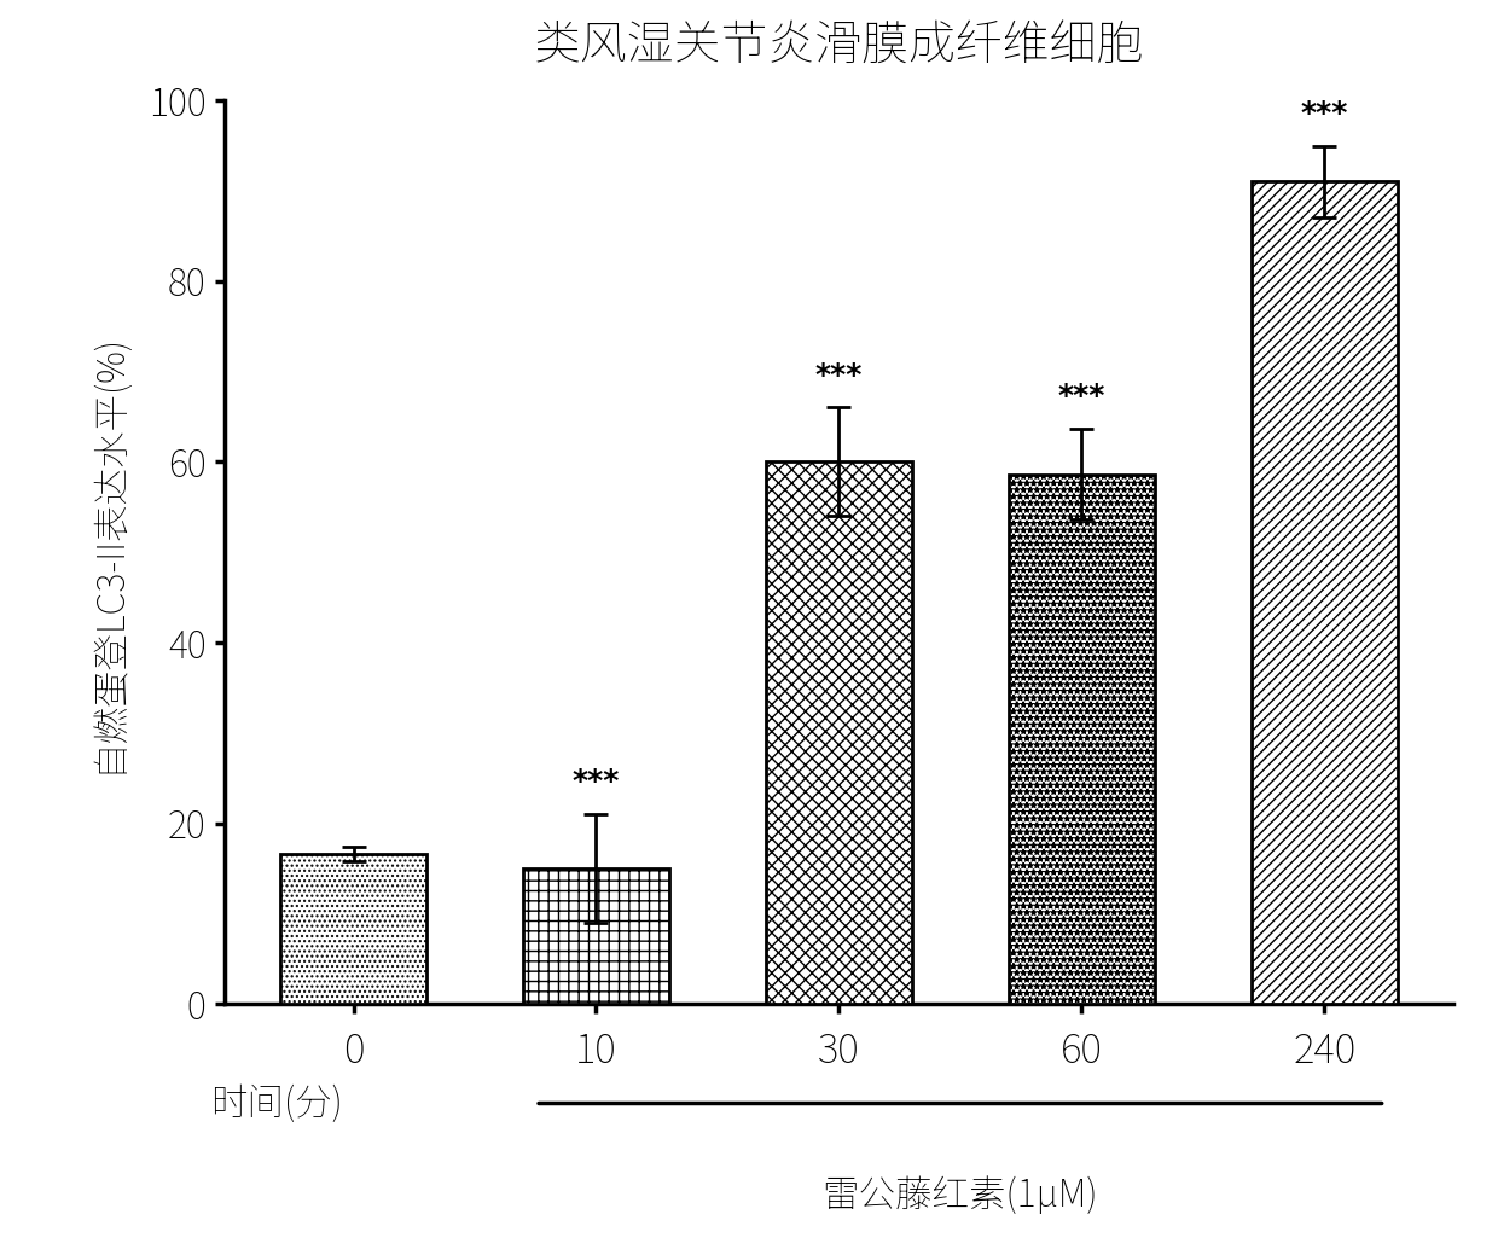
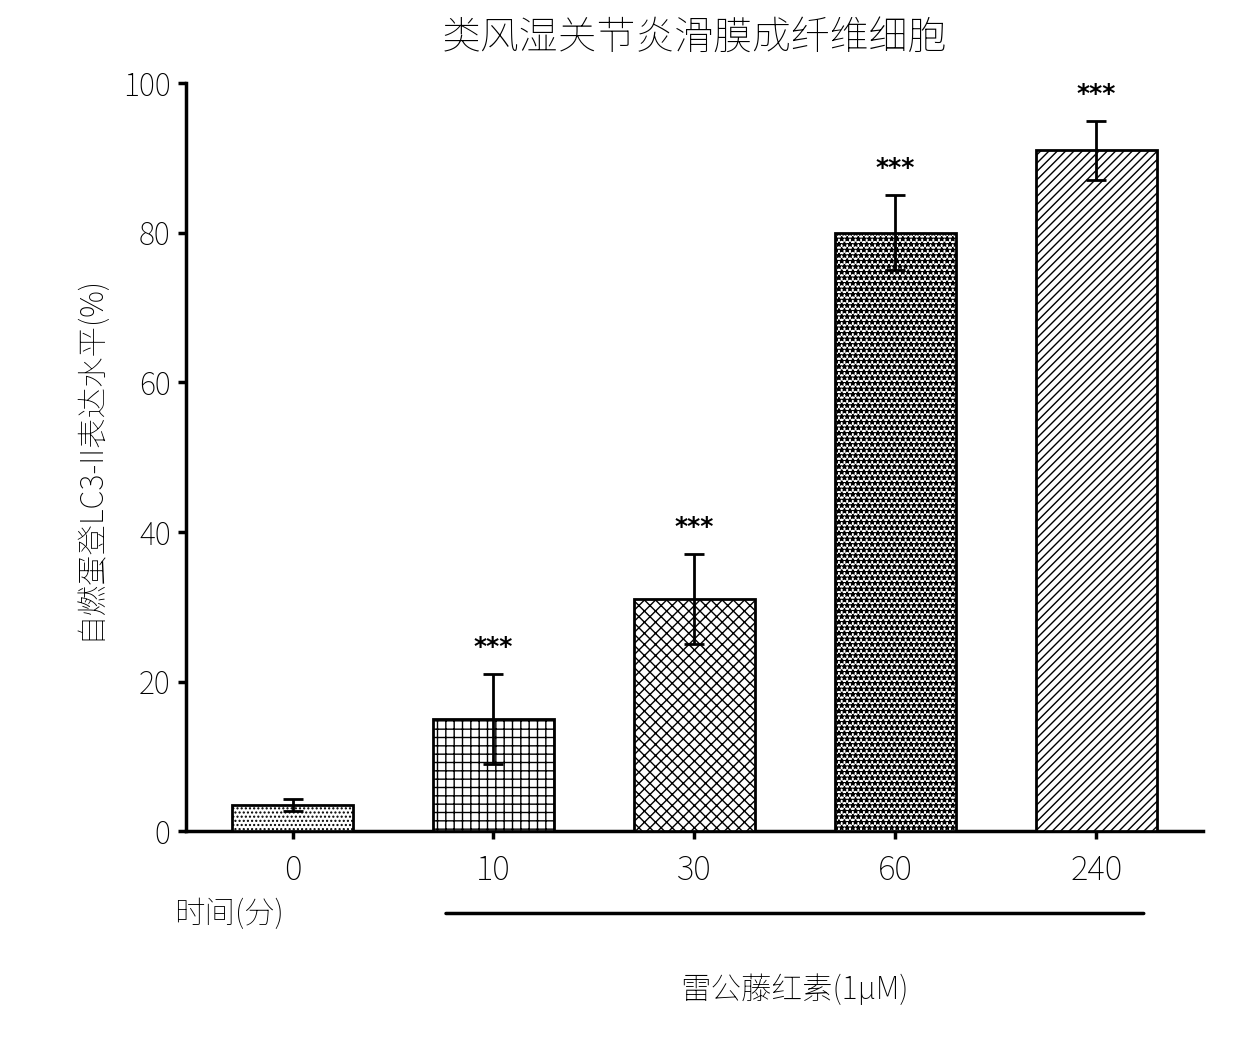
0: 16.6 -> 3.5
30: 60.0 -> 31.0
60: 58.6 -> 80.0
